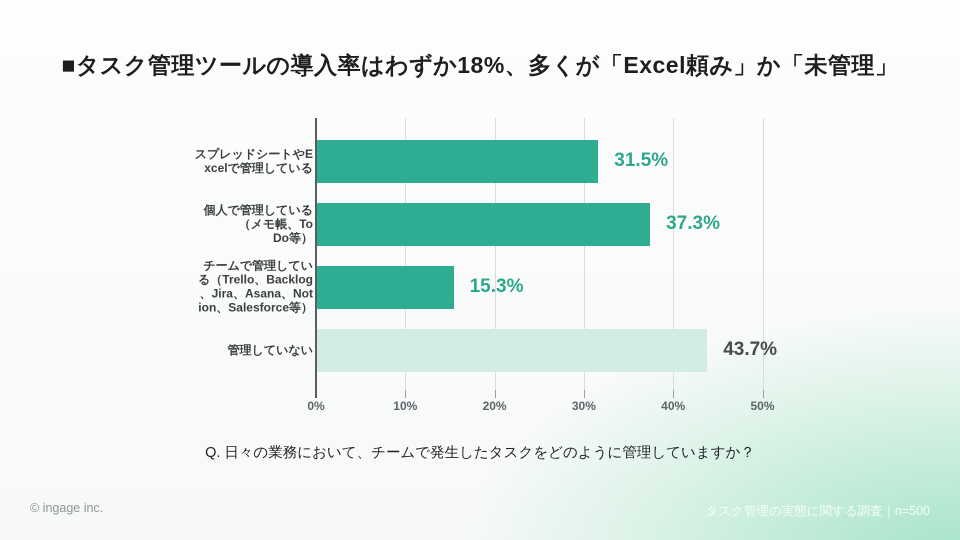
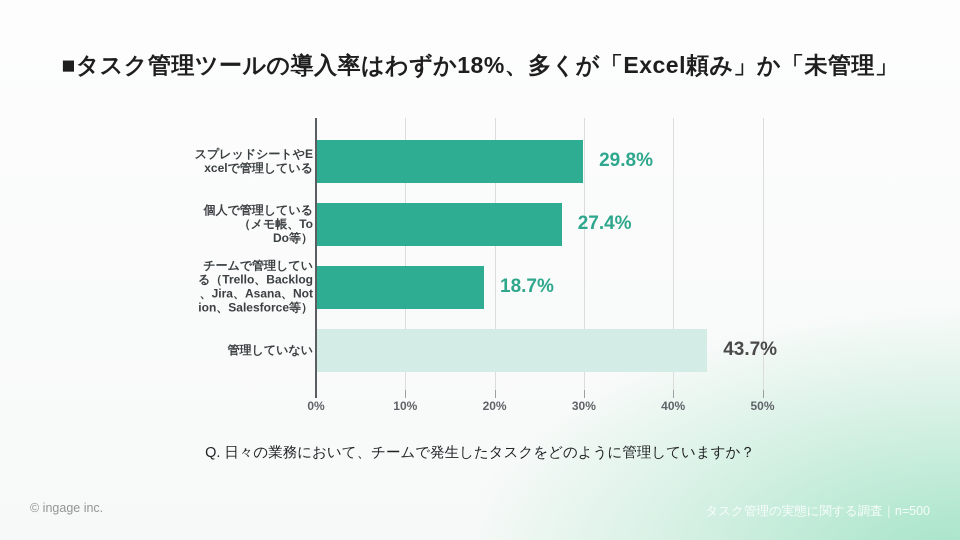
スプレッドシートやE xcelで管理している: 31.5% -> 29.8%
個人で管理している （メモ帳、To Do等）: 37.3% -> 27.4%
チームで管理してい る（Trello、Backlog 、Jira、Asana、Not ion、Salesforce等）: 15.3% -> 18.7%
